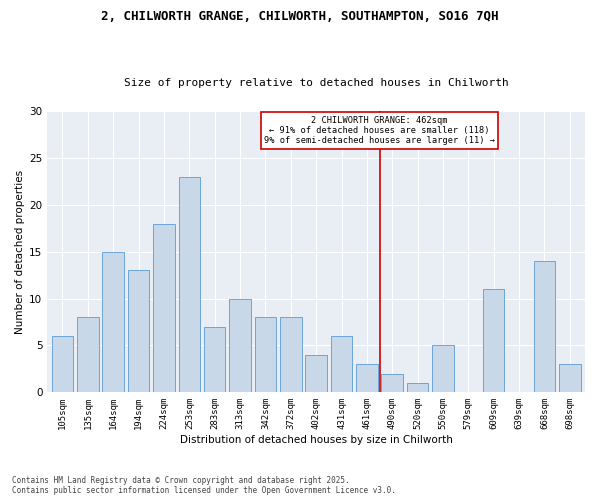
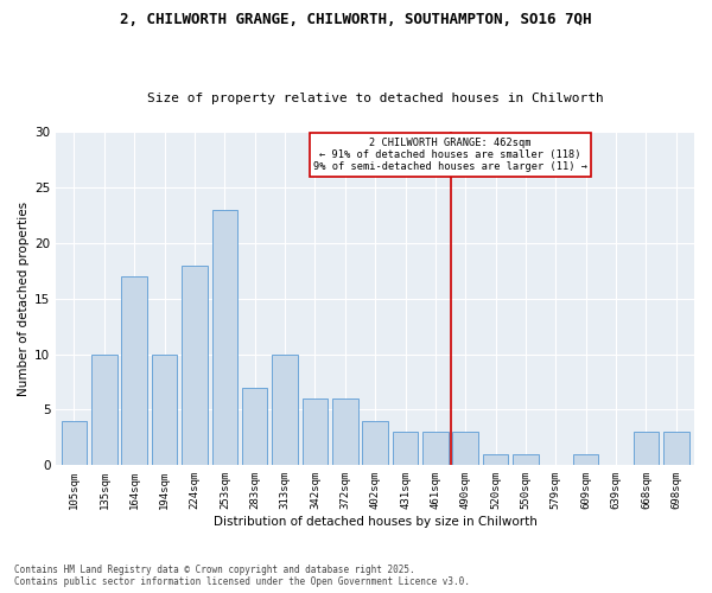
105sqm: 6 -> 4
135sqm: 8 -> 10
164sqm: 15 -> 17
194sqm: 13 -> 10
342sqm: 8 -> 6
372sqm: 8 -> 6
431sqm: 6 -> 3
490sqm: 2 -> 3
550sqm: 5 -> 1
609sqm: 11 -> 1
668sqm: 14 -> 3
